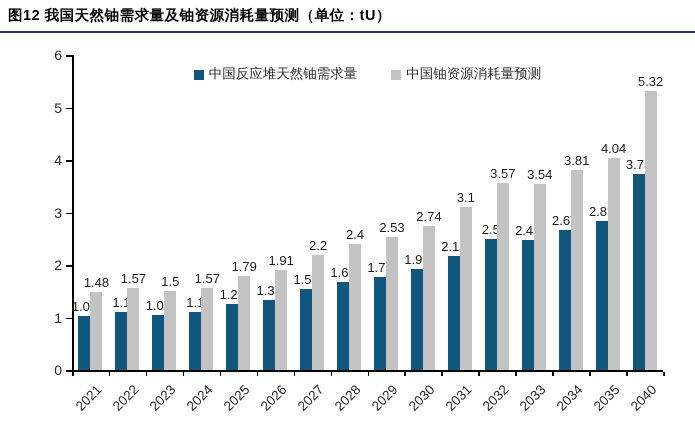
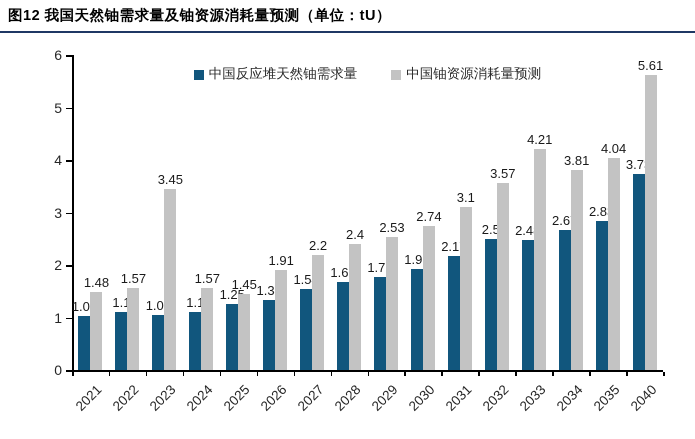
中国铀资源消耗量预测/2023: 1.5 -> 3.45
中国铀资源消耗量预测/2025: 1.79 -> 1.45
中国铀资源消耗量预测/2033: 3.54 -> 4.21
中国铀资源消耗量预测/2040: 5.32 -> 5.61
